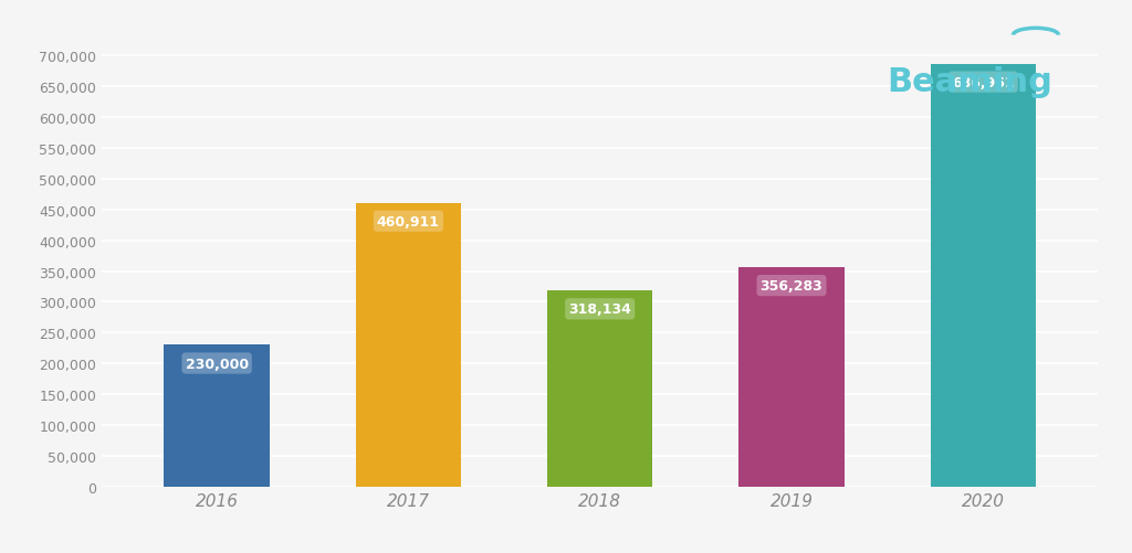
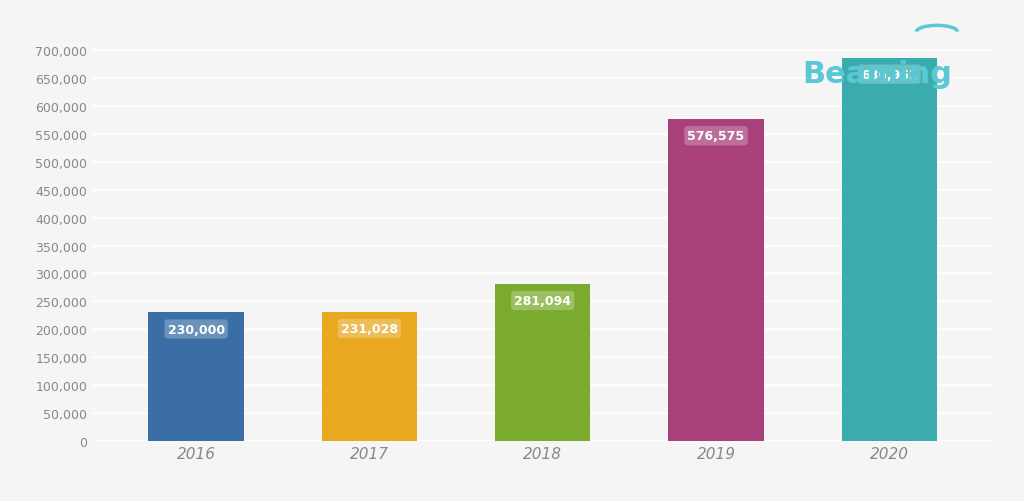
2017: 460,911 -> 231,028
2018: 318,134 -> 281,094
2019: 356,283 -> 576,575
